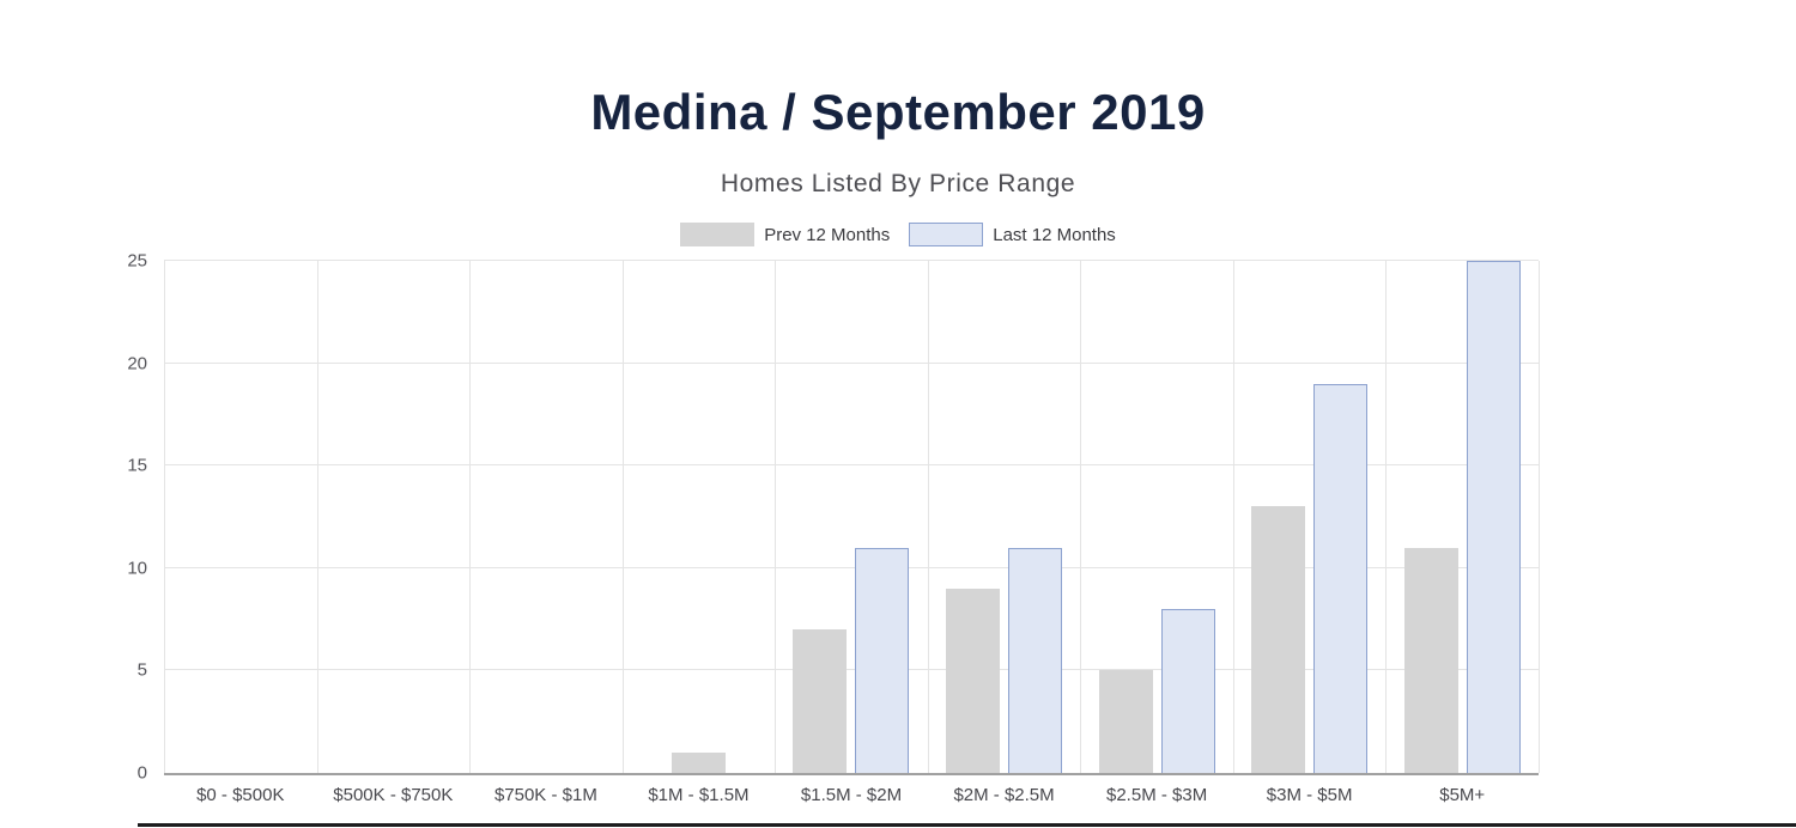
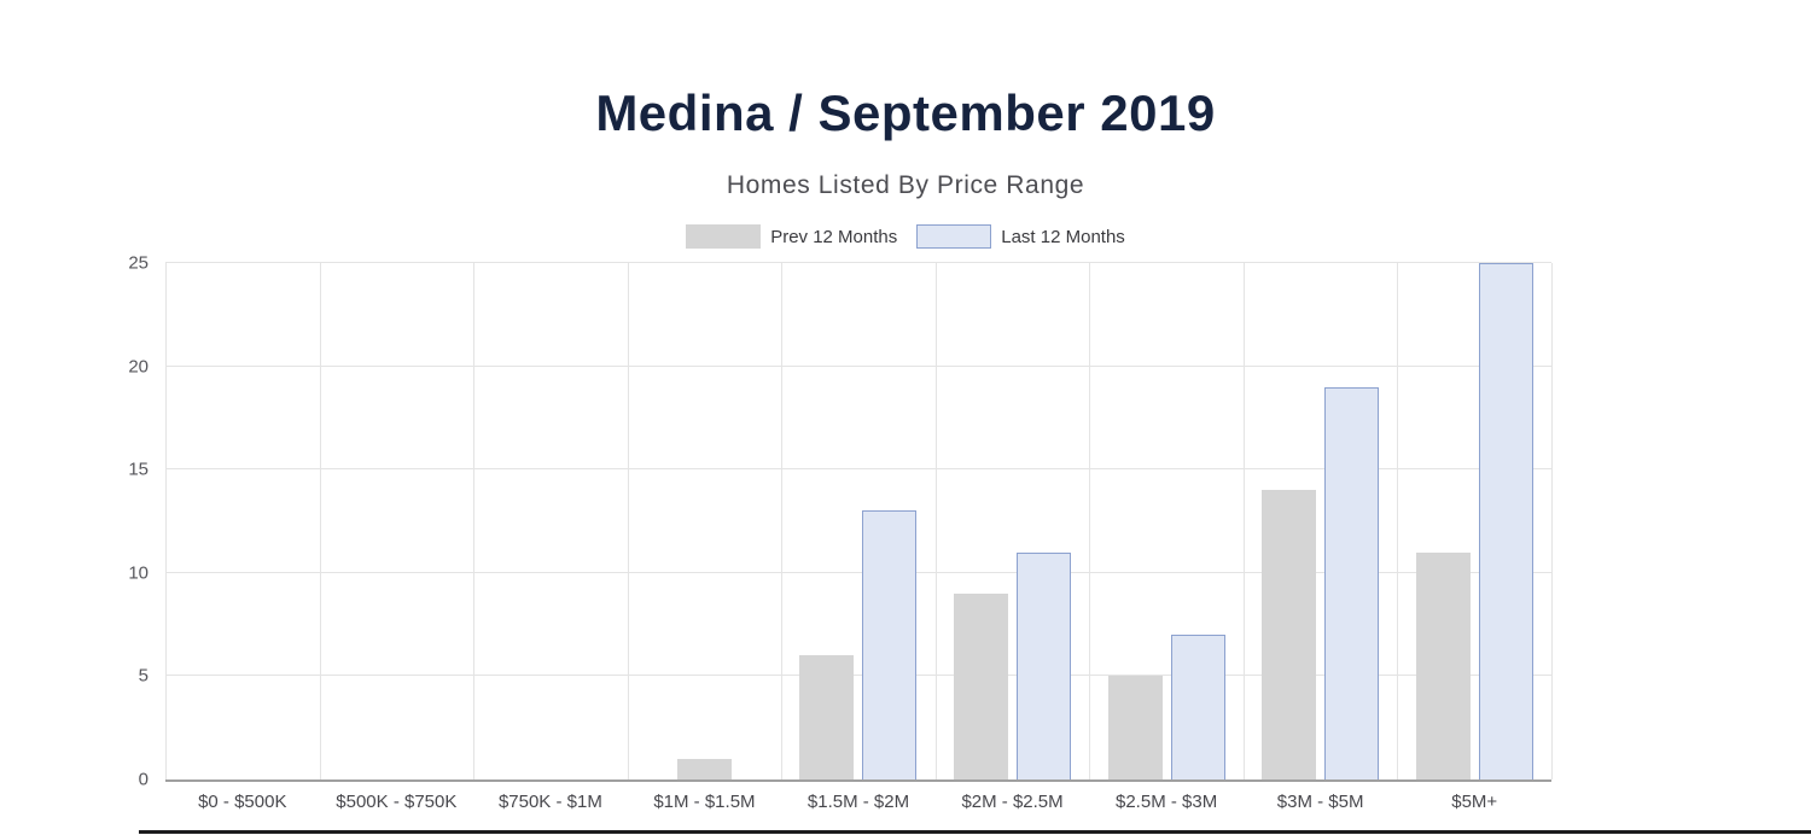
Prev 12 Months/$1.5M - $2M: 7 -> 6
Last 12 Months/$1.5M - $2M: 11 -> 13
Last 12 Months/$2.5M - $3M: 8 -> 7
Prev 12 Months/$3M - $5M: 13 -> 14
